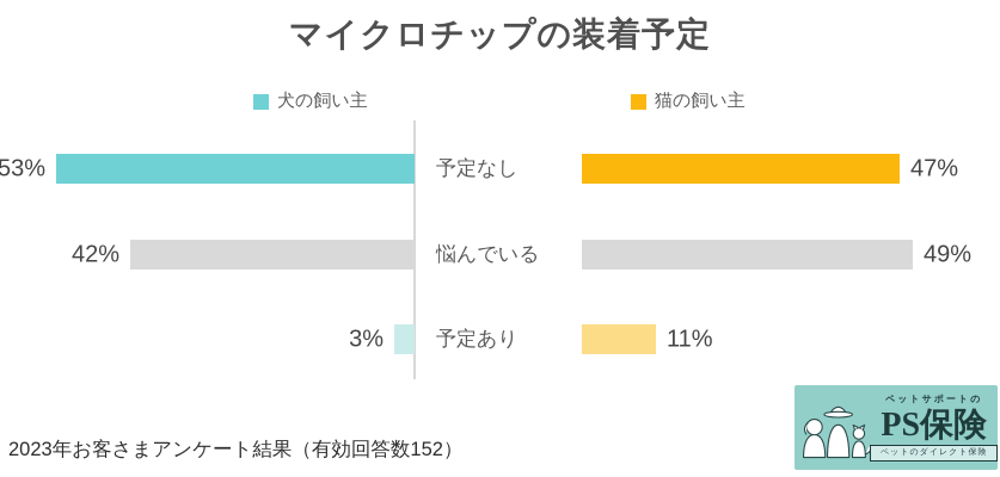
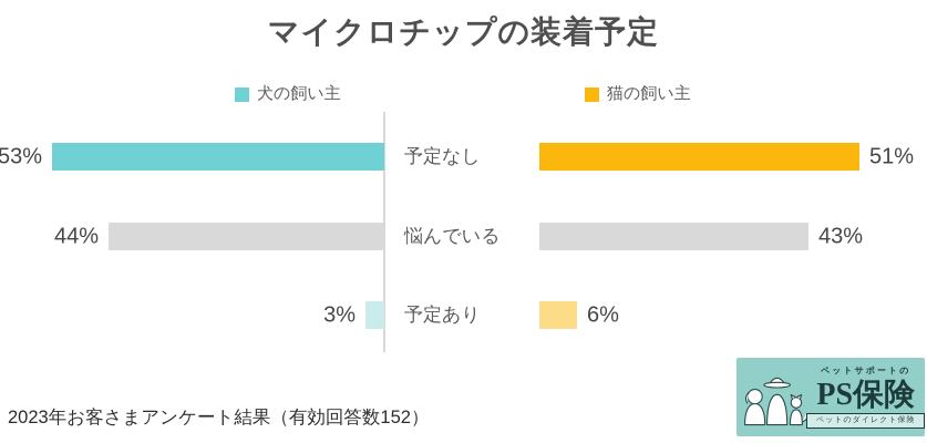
猫の飼い主/予定なし: 47% -> 51%
犬の飼い主/悩んでいる: 42% -> 44%
猫の飼い主/悩んでいる: 49% -> 43%
猫の飼い主/予定あり: 11% -> 6%
